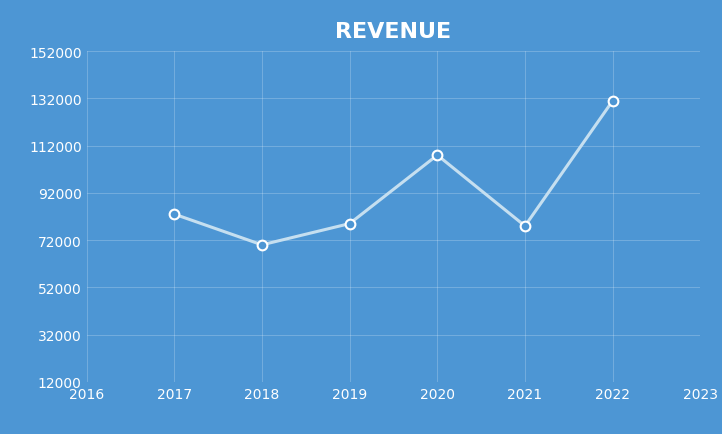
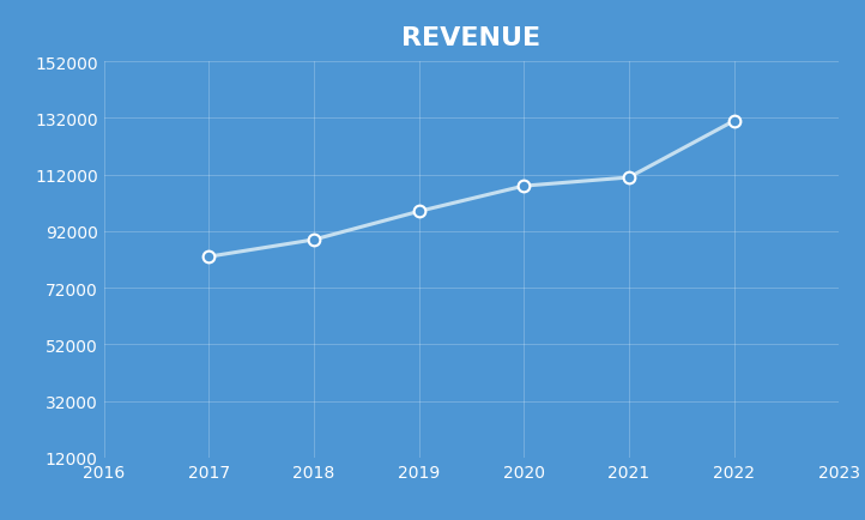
2018: 70000 -> 89000
2019: 79000 -> 99000
2021: 78000 -> 111000
